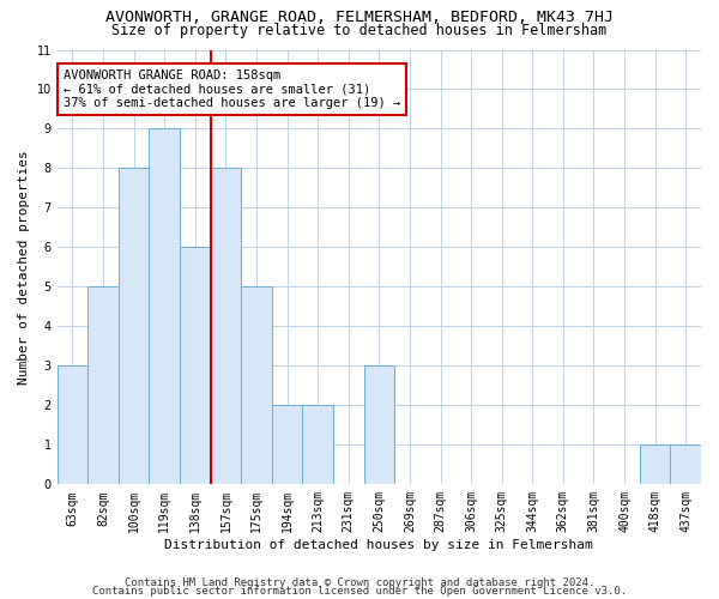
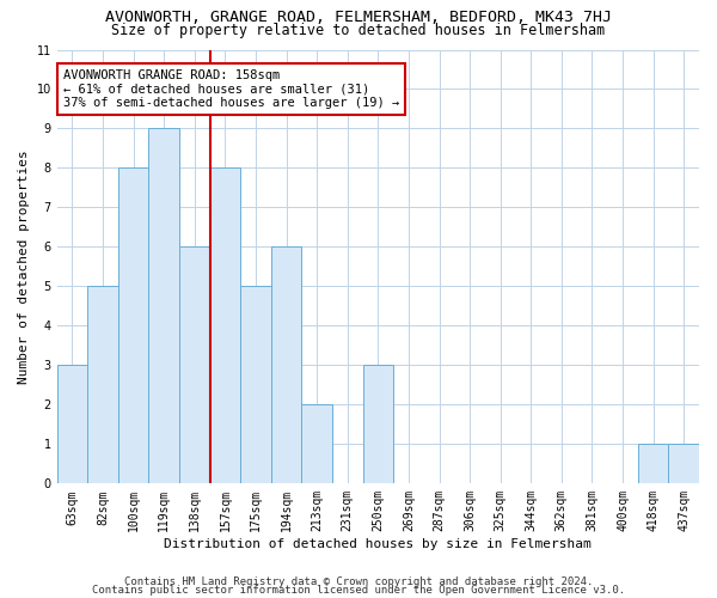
194sqm: 2 -> 6
